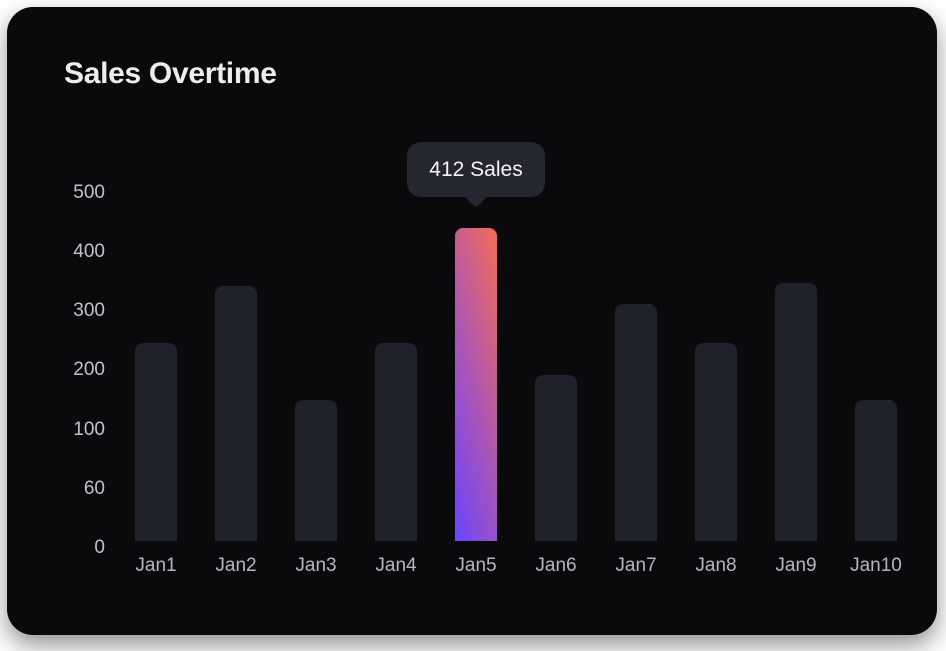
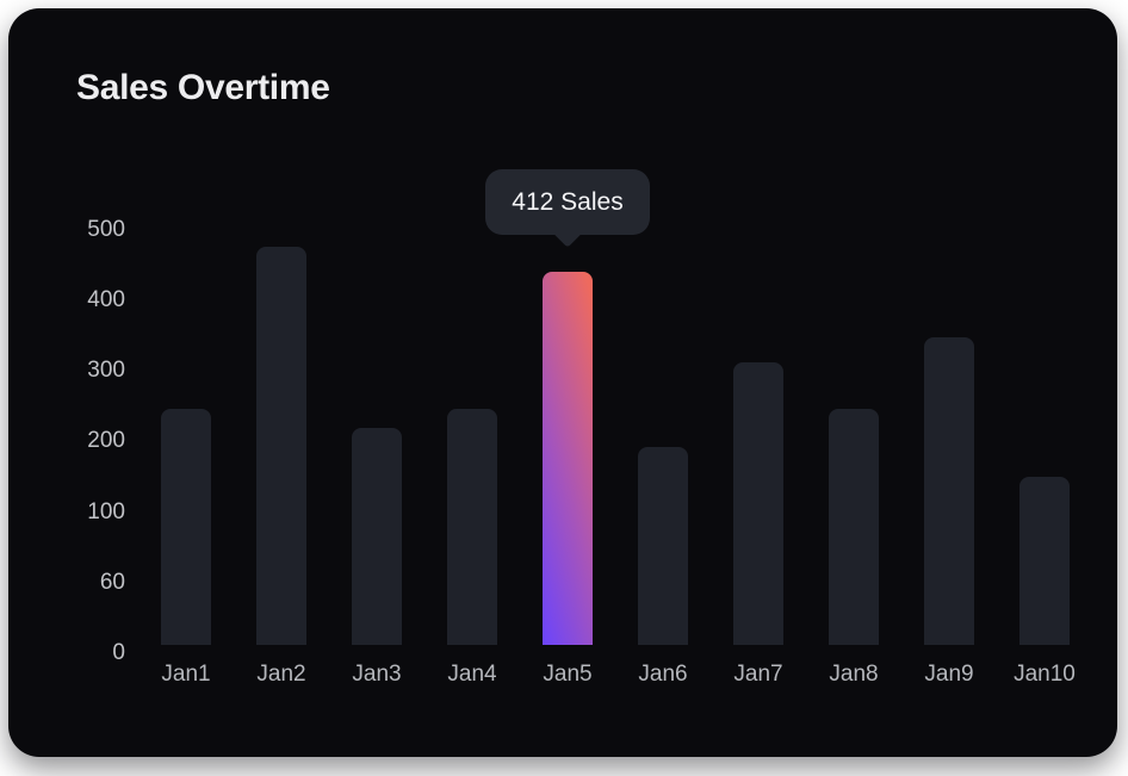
Jan2: 340 -> 440
Jan3: 180 -> 240
